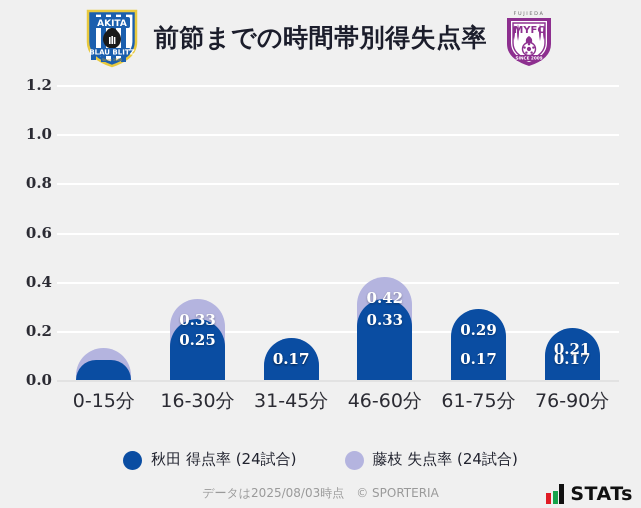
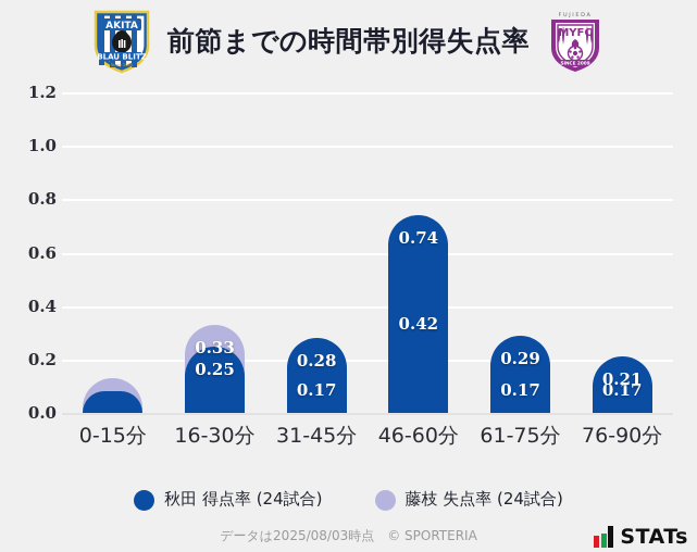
秋田 得点率 (24試合)/31-45分: 0.17 -> 0.28
秋田 得点率 (24試合)/46-60分: 0.33 -> 0.74
